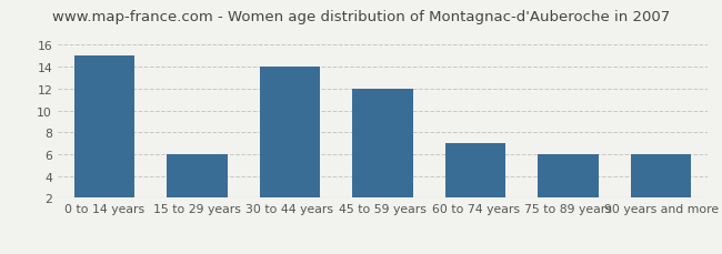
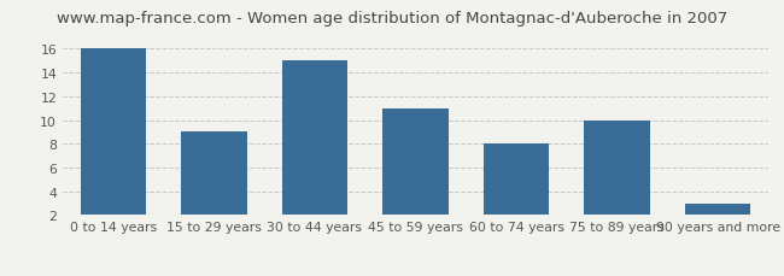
0 to 14 years: 15 -> 16
15 to 29 years: 6 -> 9
30 to 44 years: 14 -> 15
45 to 59 years: 12 -> 11
60 to 74 years: 7 -> 8
75 to 89 years: 6 -> 10
90 years and more: 6 -> 3
